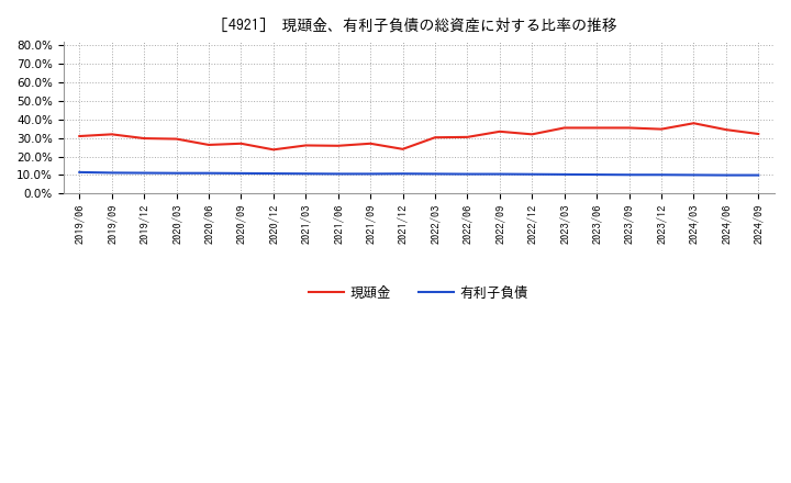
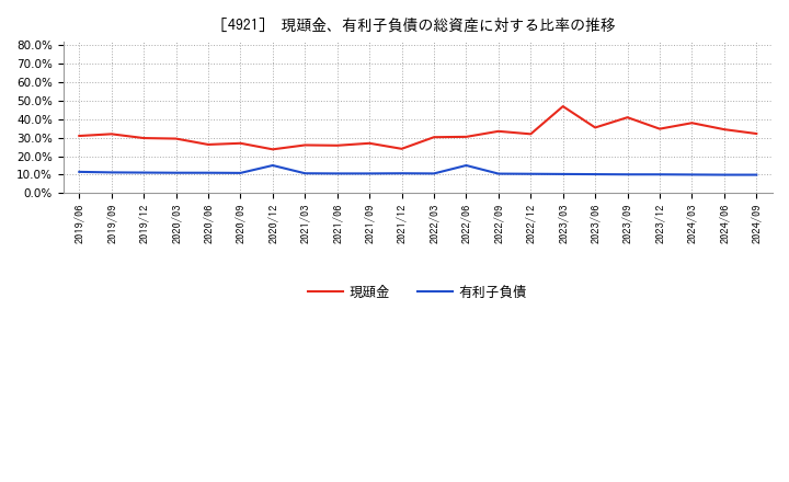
有利子負債/2020/12: 11% -> 15%
有利子負債/2022/06: 10% -> 15%
現頲金/2023/03: 35% -> 47%
現頲金/2023/09: 35% -> 41%
